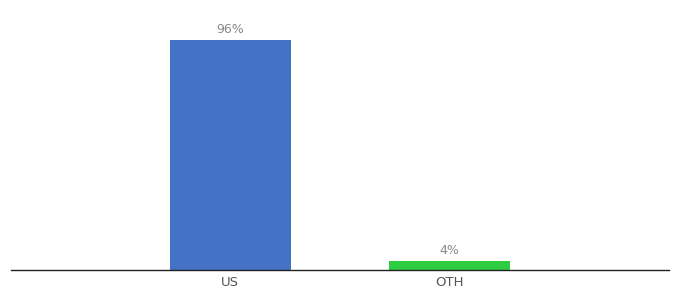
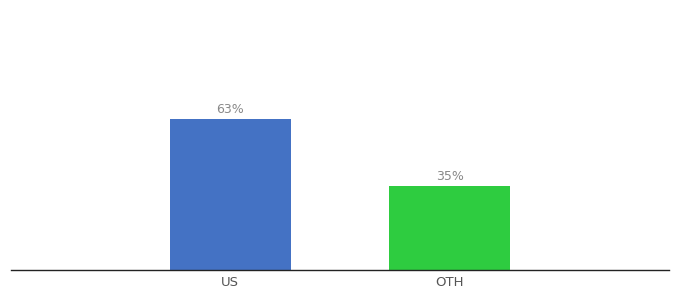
US: 96% -> 63%
OTH: 4% -> 35%
